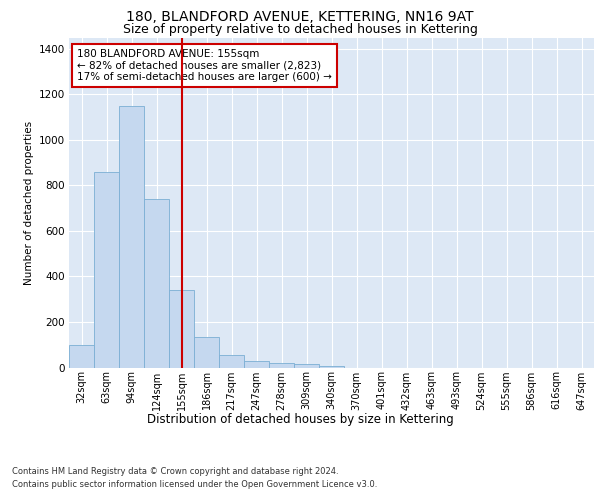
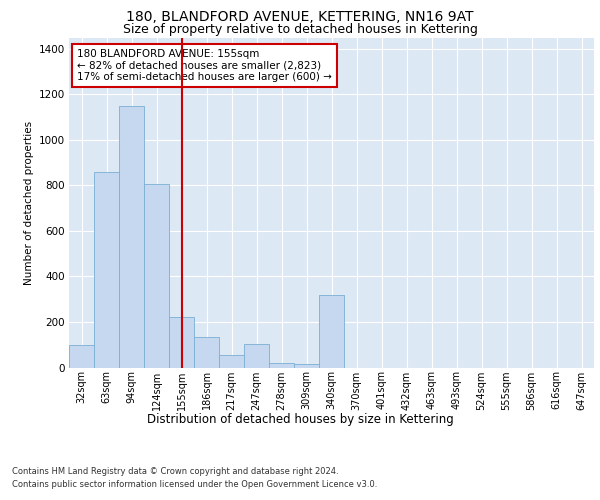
124sqm: 740 -> 805
155sqm: 340 -> 220
247sqm: 28 -> 105
340sqm: 5 -> 320
